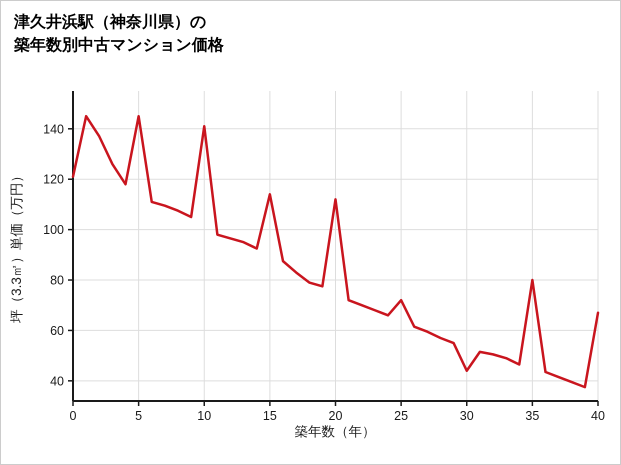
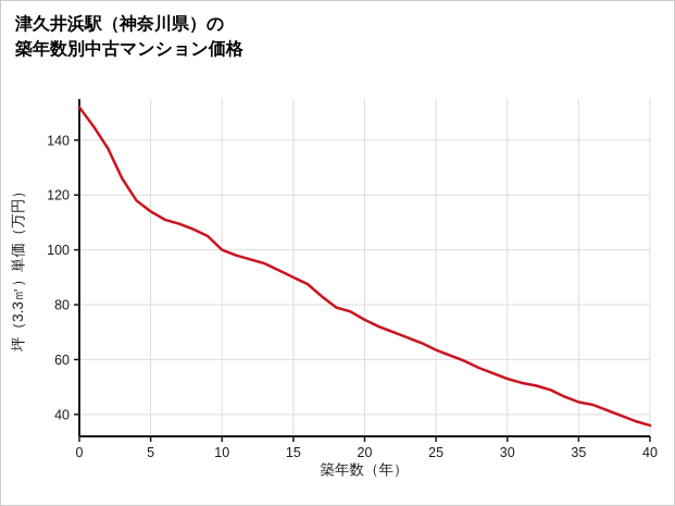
0: 121 -> 152
5: 145 -> 114
10: 141 -> 100
15: 114 -> 90
20: 112 -> 74
25: 72 -> 64
30: 44 -> 53
35: 80 -> 44
40: 67 -> 36
